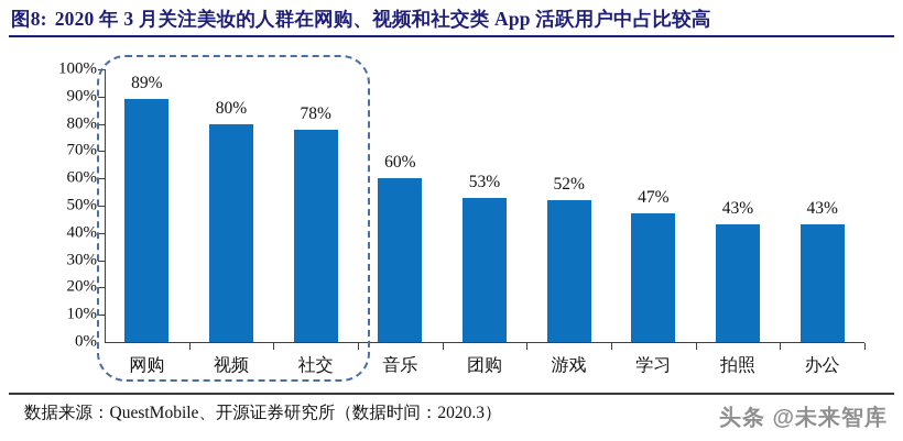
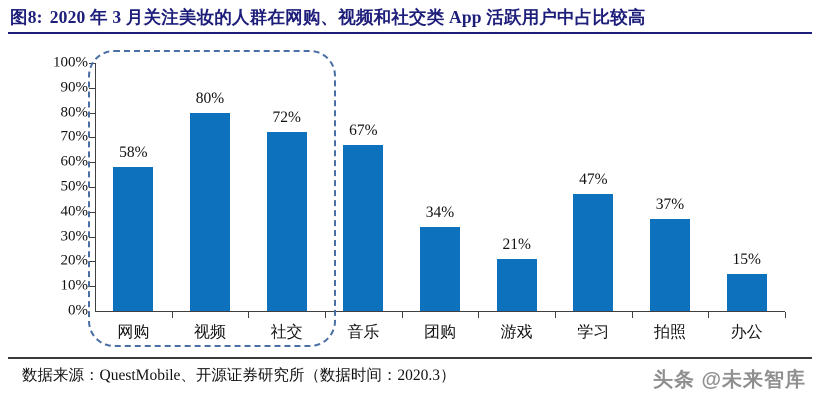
网购: 89% -> 58%
社交: 78% -> 72%
音乐: 60% -> 67%
团购: 53% -> 34%
游戏: 52% -> 21%
拍照: 43% -> 37%
办公: 43% -> 15%
